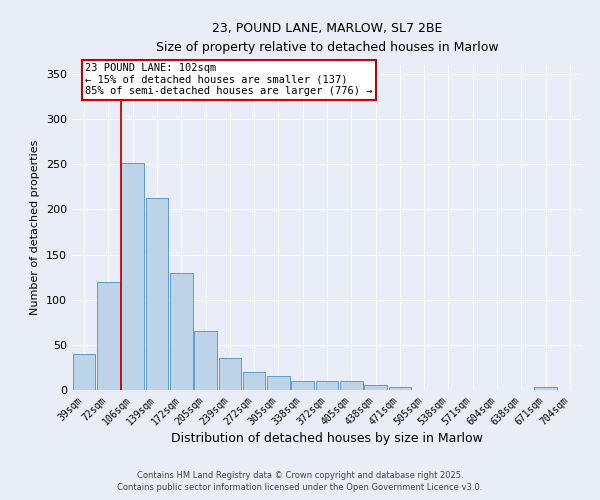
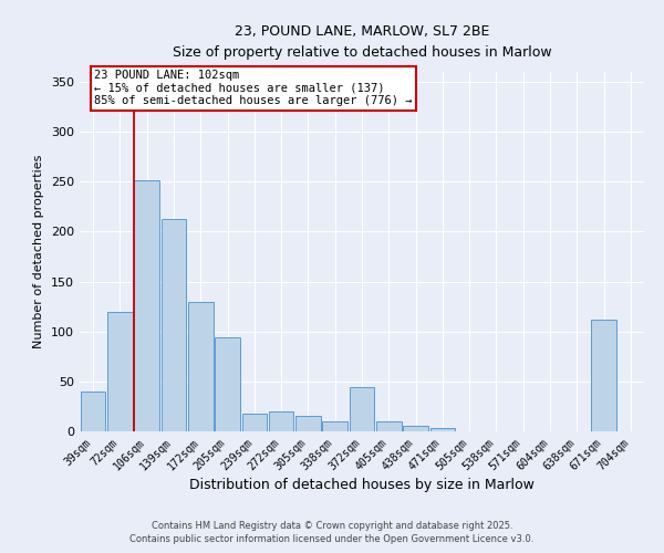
205sqm: 65 -> 94
239sqm: 35 -> 18
372sqm: 10 -> 44
671sqm: 3 -> 112
